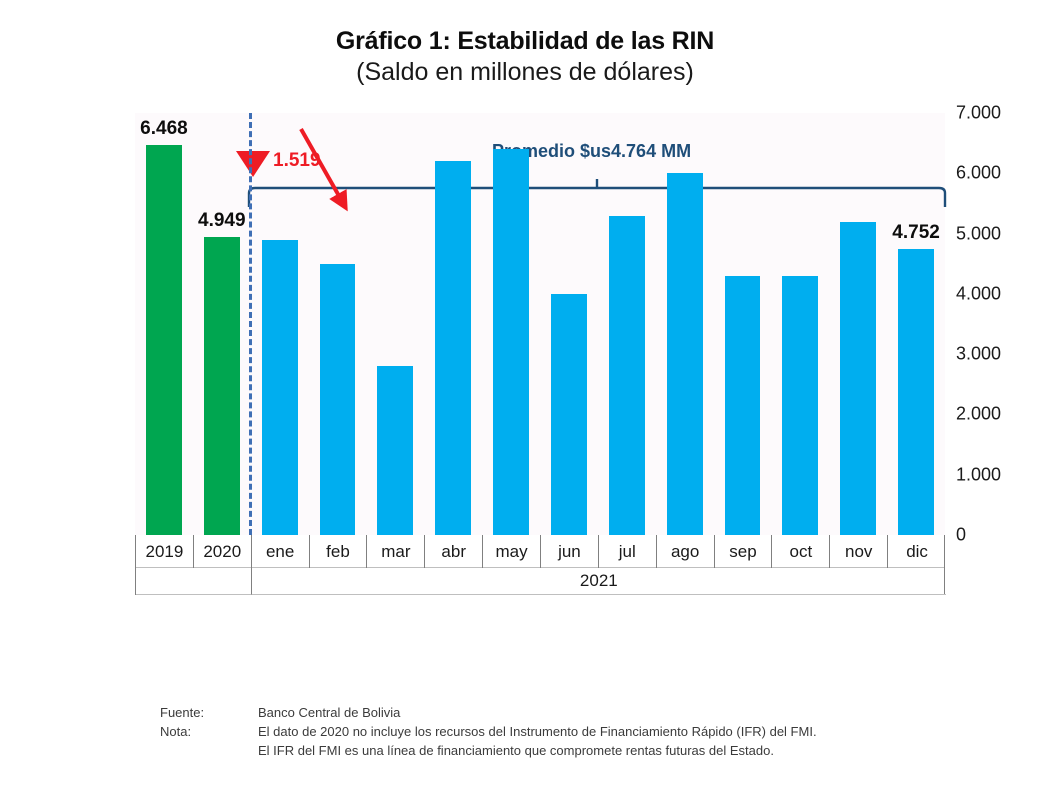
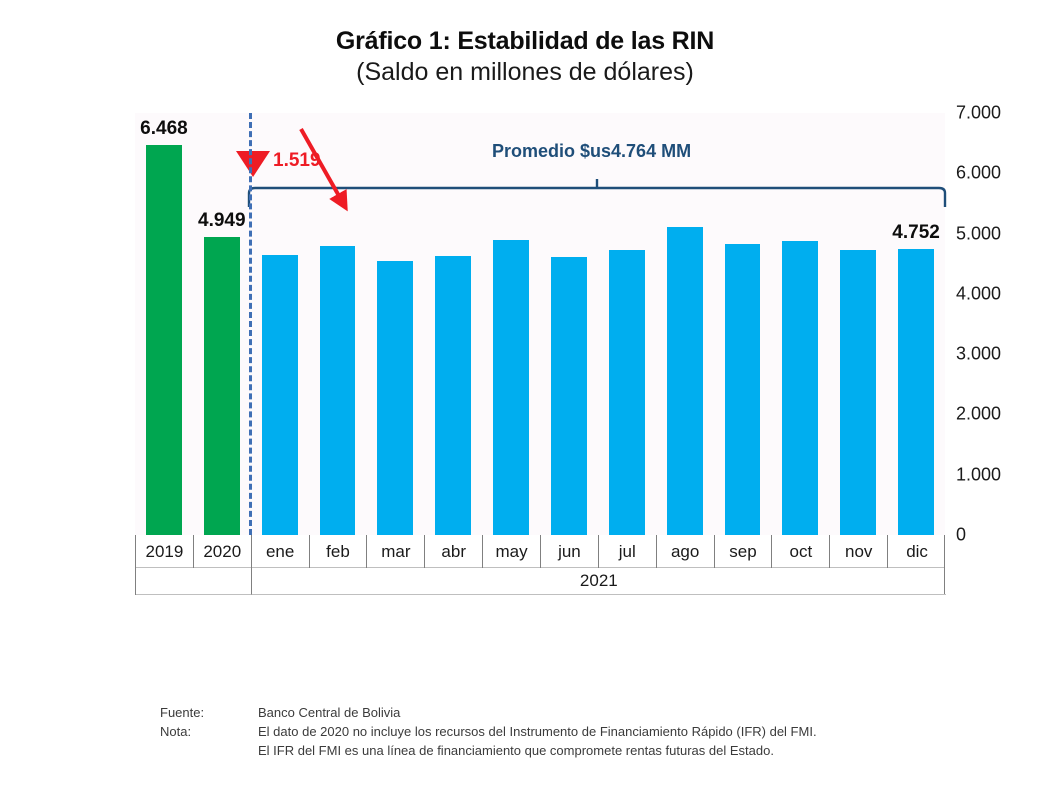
ene: 4900 -> 4600
feb: 4500 -> 4800
mar: 2800 -> 4600
abr: 6200 -> 4600
may: 6400 -> 4900
jun: 4000 -> 4600
jul: 5300 -> 4700
ago: 6000 -> 5100
sep: 4300 -> 4800
oct: 4300 -> 4900
nov: 5200 -> 4700
